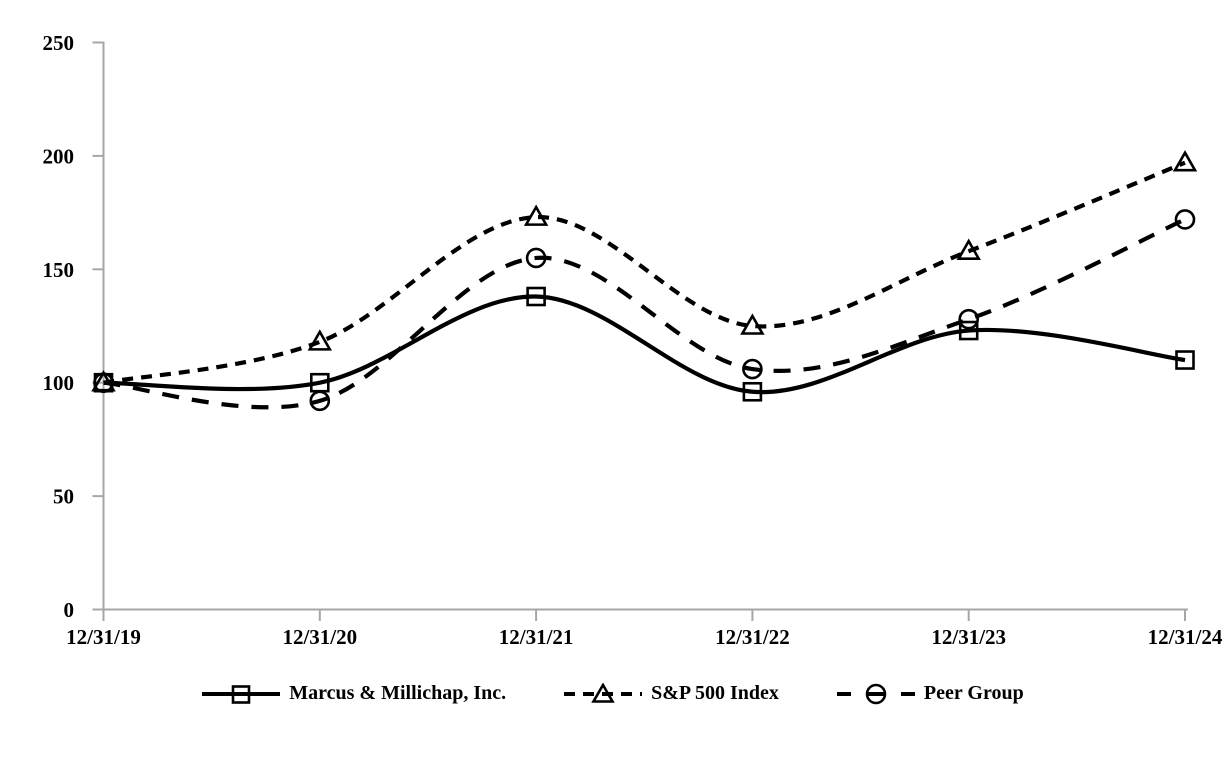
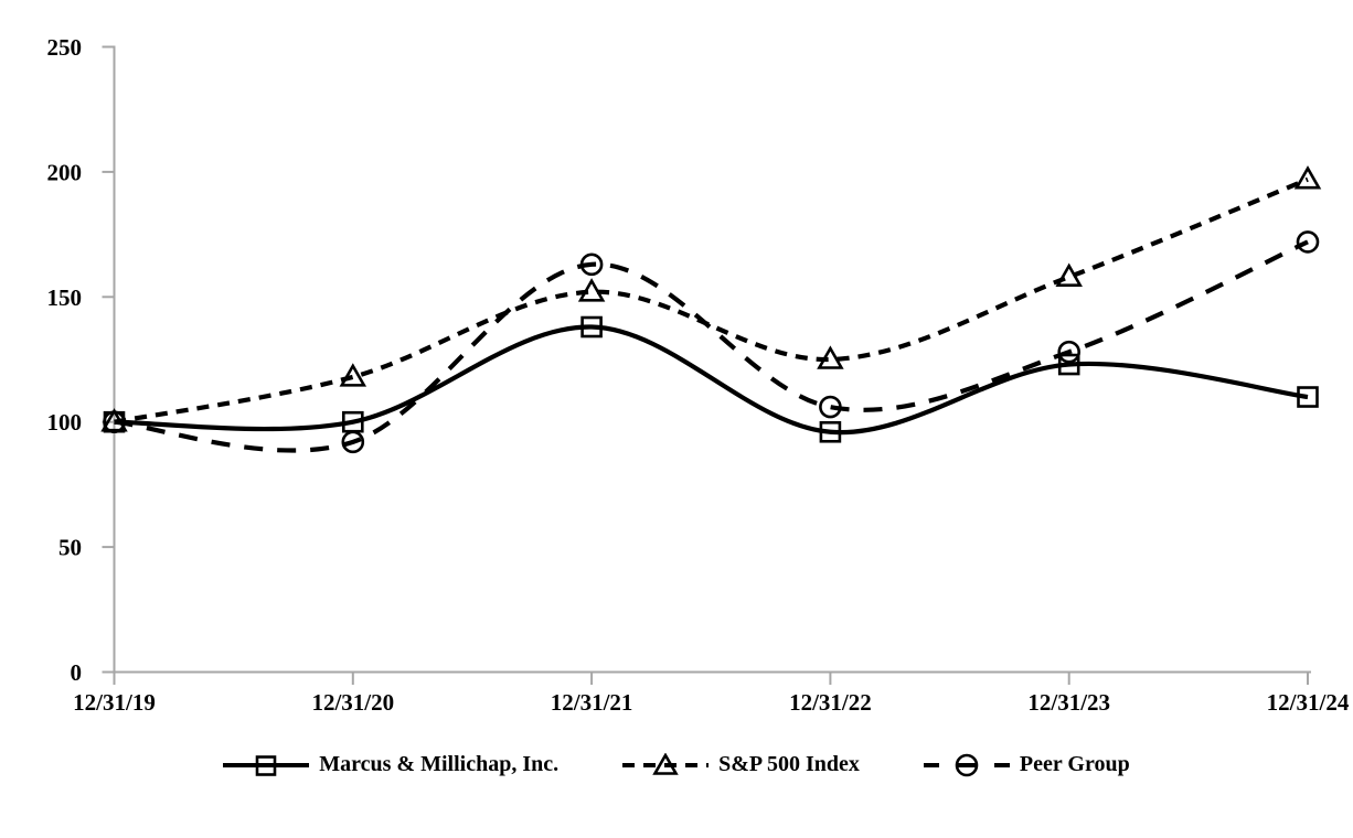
S&P 500 Index/12/31/21: 173 -> 152
Peer Group/12/31/21: 155 -> 163
